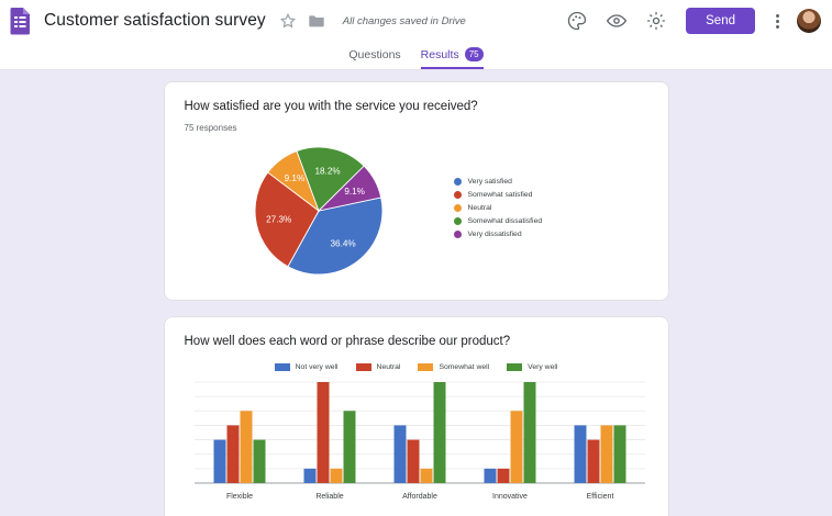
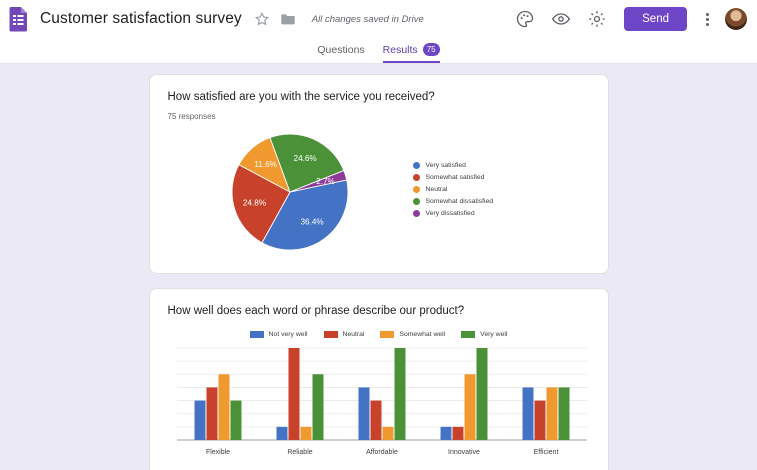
How satisfied are you with the service you received?/Somewhat satisfied: 27.3% -> 24.8%
How satisfied are you with the service you received?/Neutral: 9.1% -> 11.6%
How satisfied are you with the service you received?/Somewhat dissatisfied: 18.2% -> 24.6%
How satisfied are you with the service you received?/Very dissatisfied: 9.1% -> 2.7%
